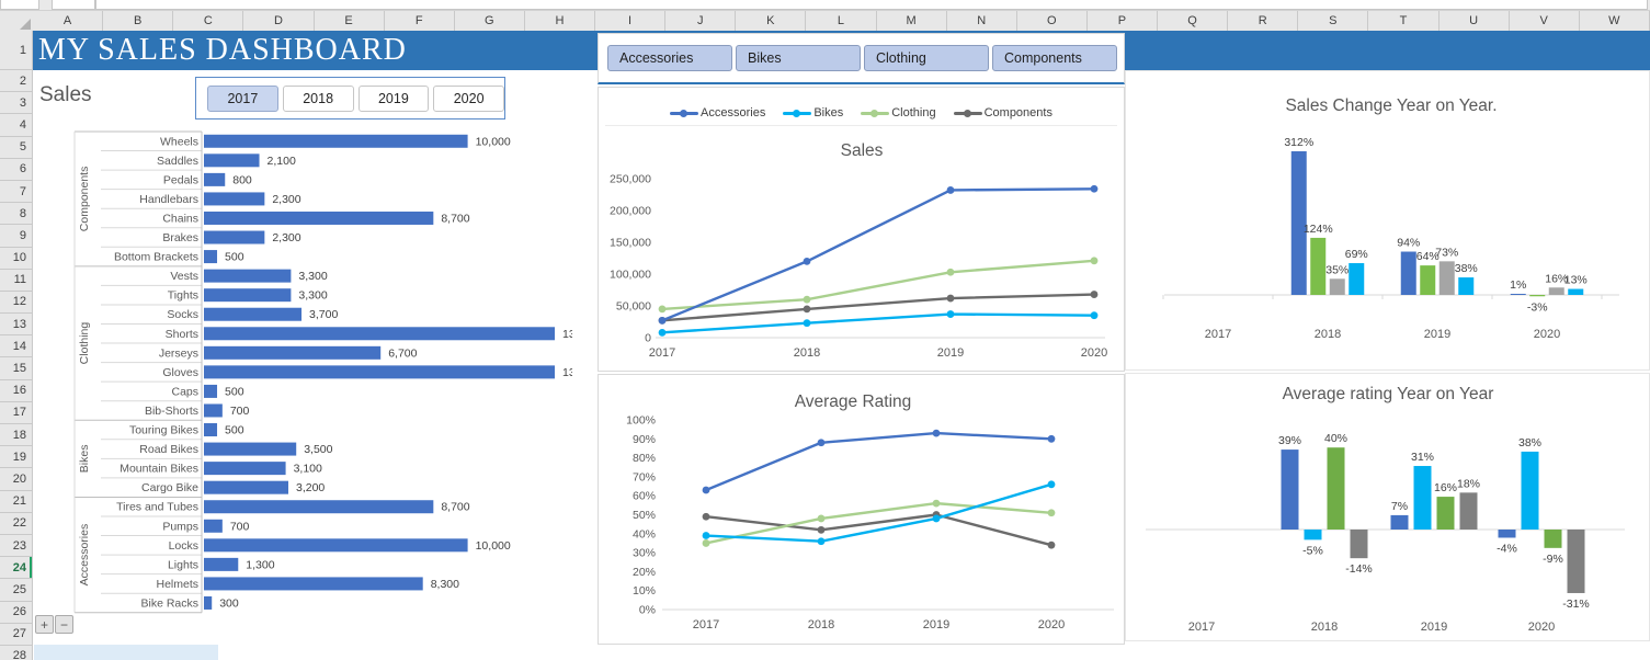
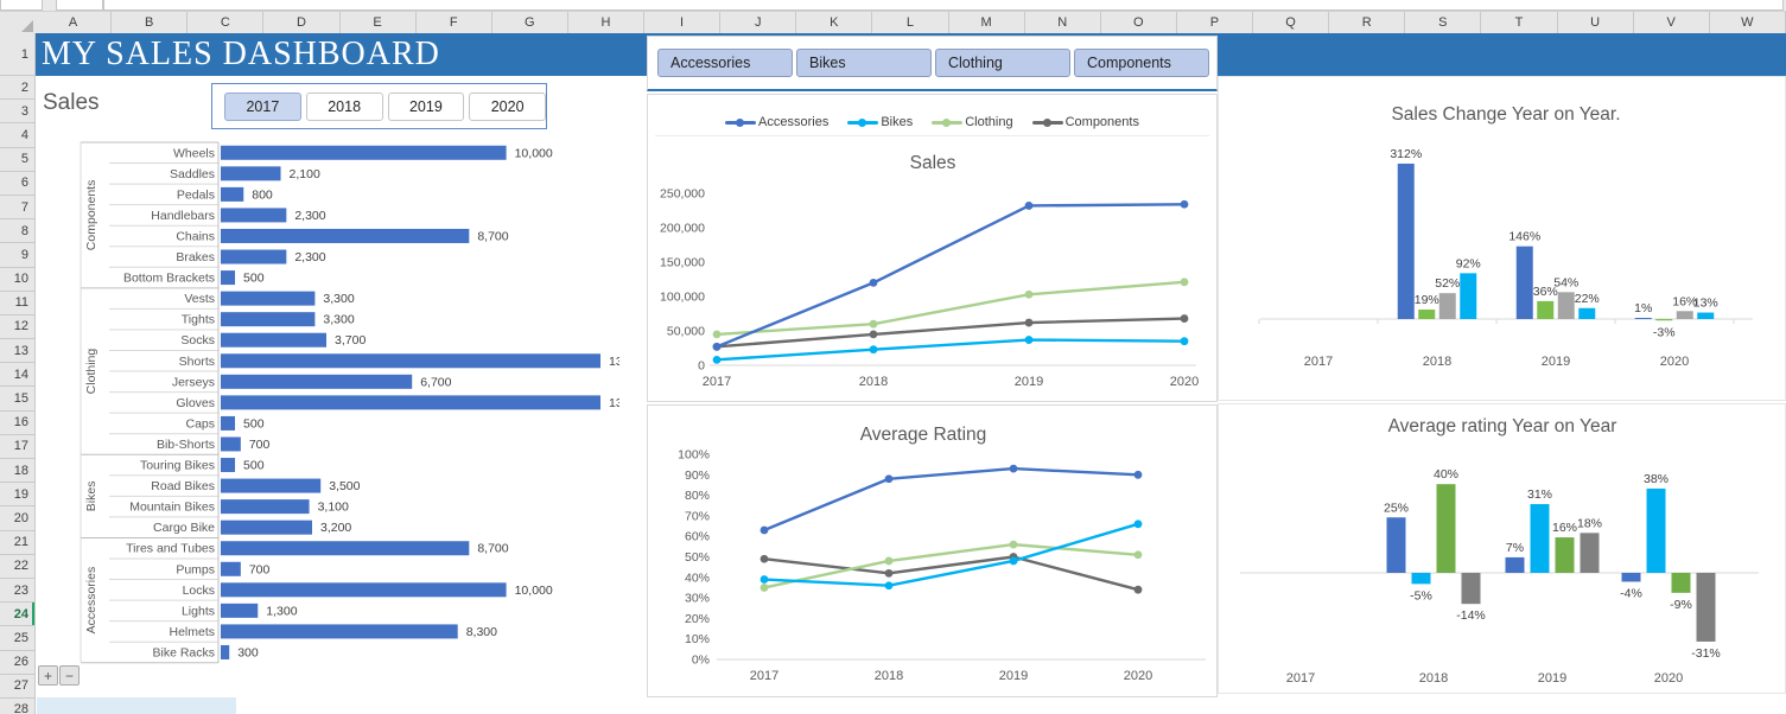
Sales Change Year on Year./Clothing/2018: 124% -> 19%
Sales Change Year on Year./Components/2018: 35% -> 52%
Sales Change Year on Year./Bikes/2018: 69% -> 92%
Sales Change Year on Year./Accessories/2019: 94% -> 146%
Sales Change Year on Year./Clothing/2019: 64% -> 36%
Sales Change Year on Year./Components/2019: 73% -> 54%
Sales Change Year on Year./Bikes/2019: 38% -> 22%
Average rating Year on Year/Accessories/2018: 39% -> 25%
